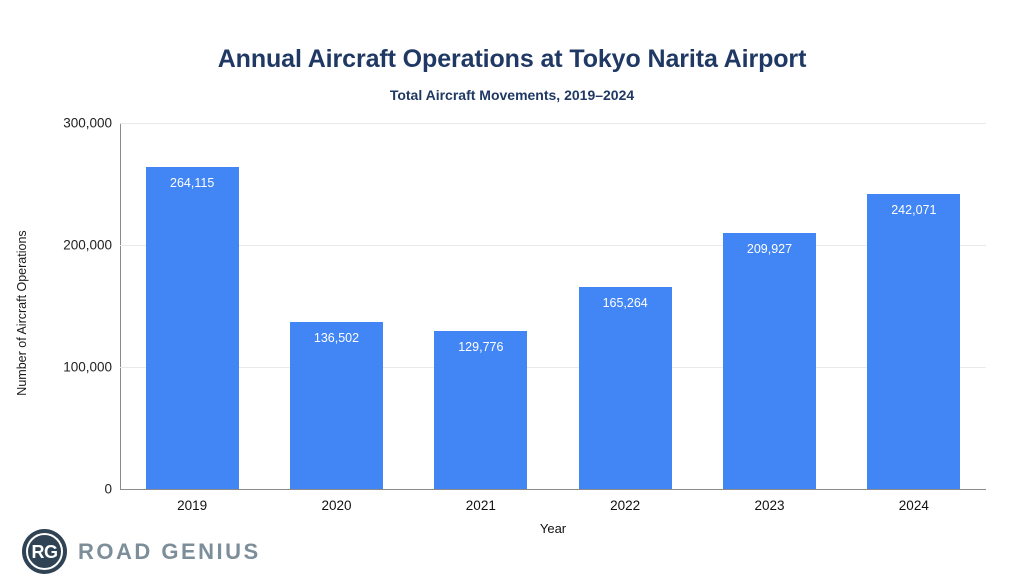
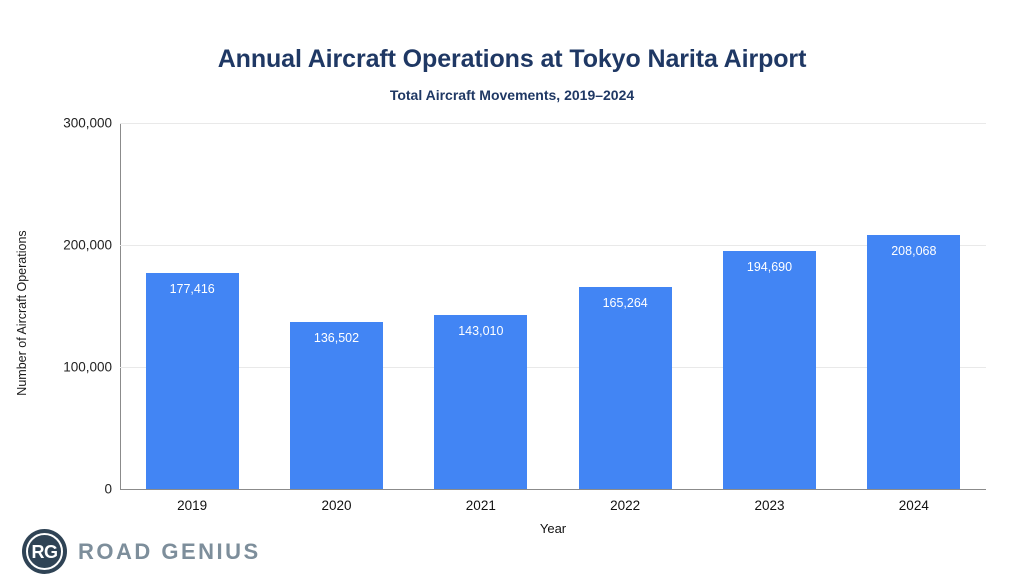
2019: 264,115 -> 177,416
2021: 129,776 -> 143,010
2023: 209,927 -> 194,690
2024: 242,071 -> 208,068
